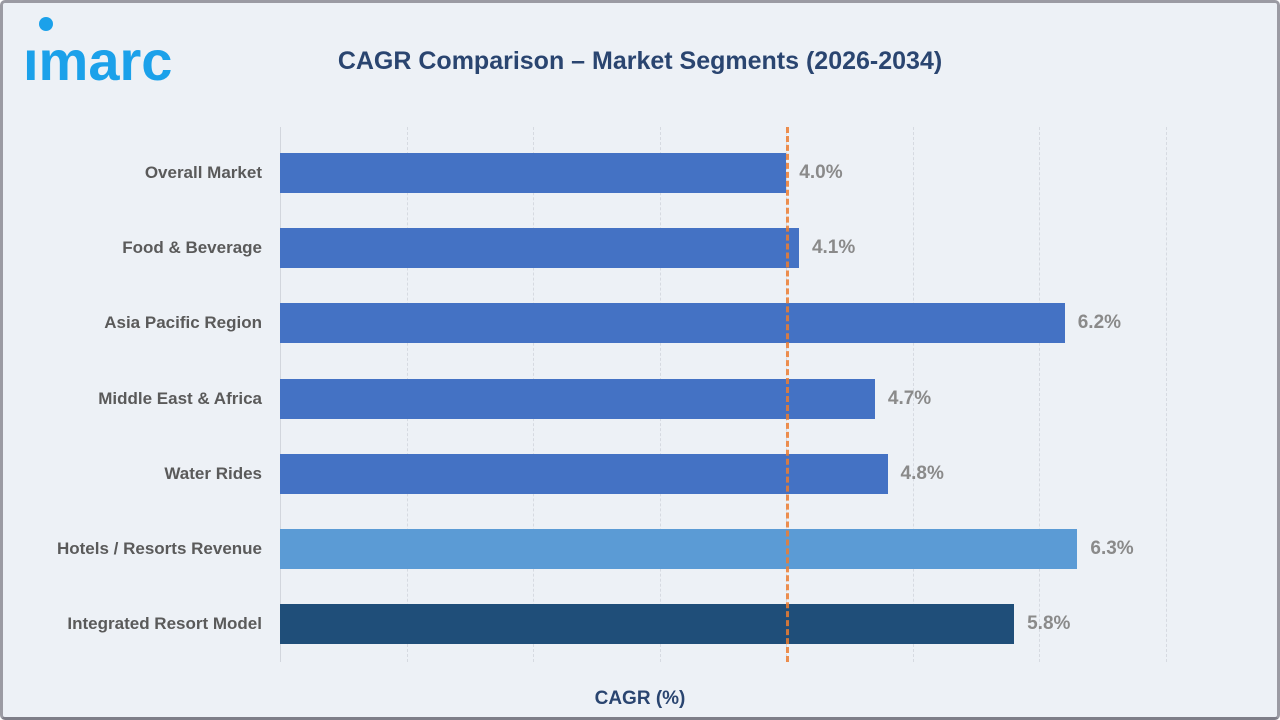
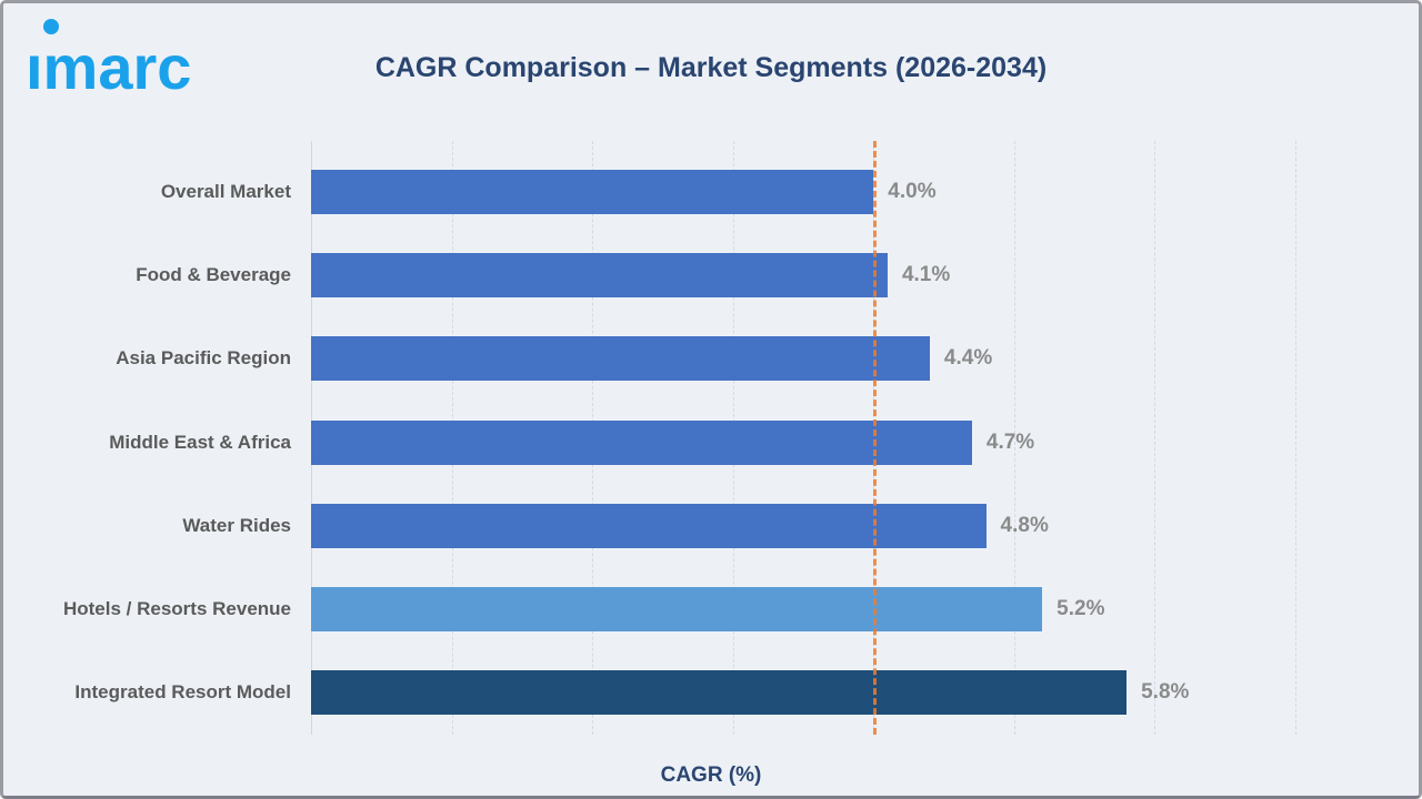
Asia Pacific Region: 6.2% -> 4.4%
Hotels / Resorts Revenue: 6.3% -> 5.2%
